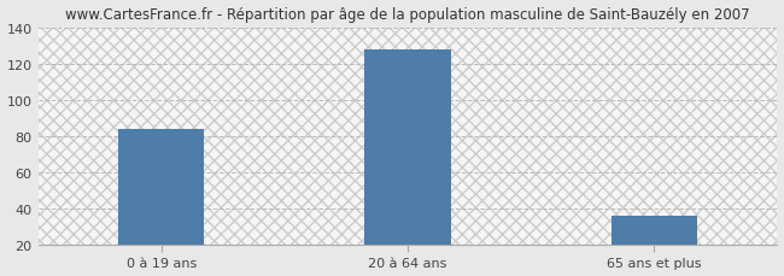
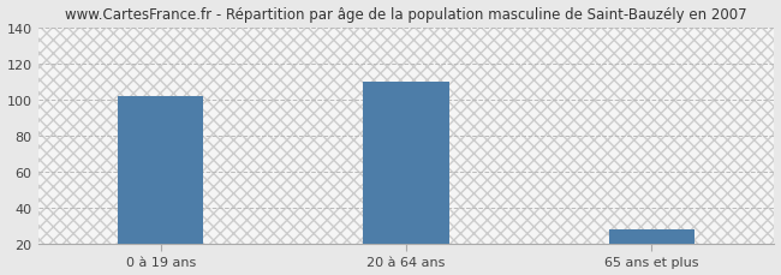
0 à 19 ans: 84 -> 102
20 à 64 ans: 128 -> 110
65 ans et plus: 36 -> 28
